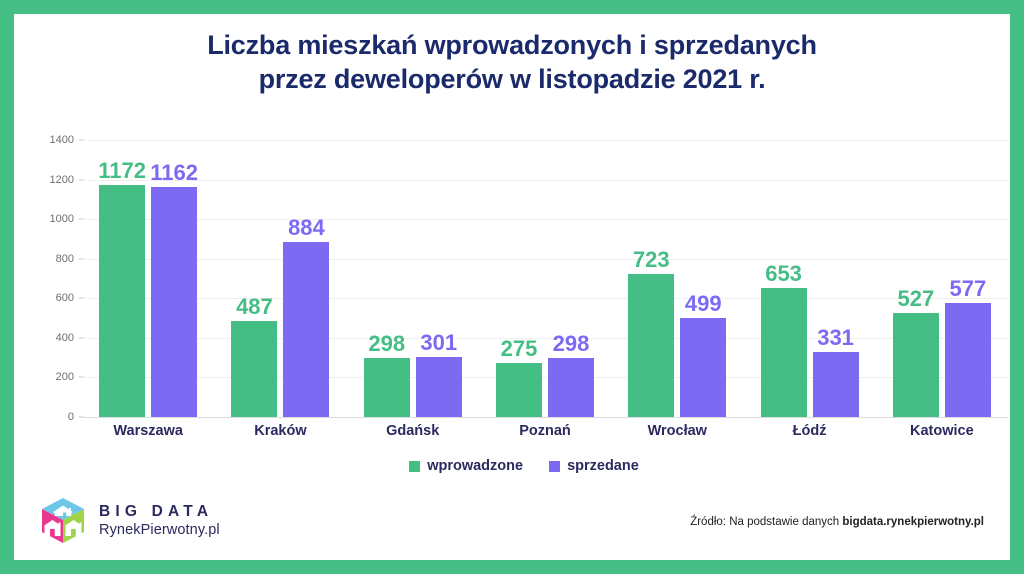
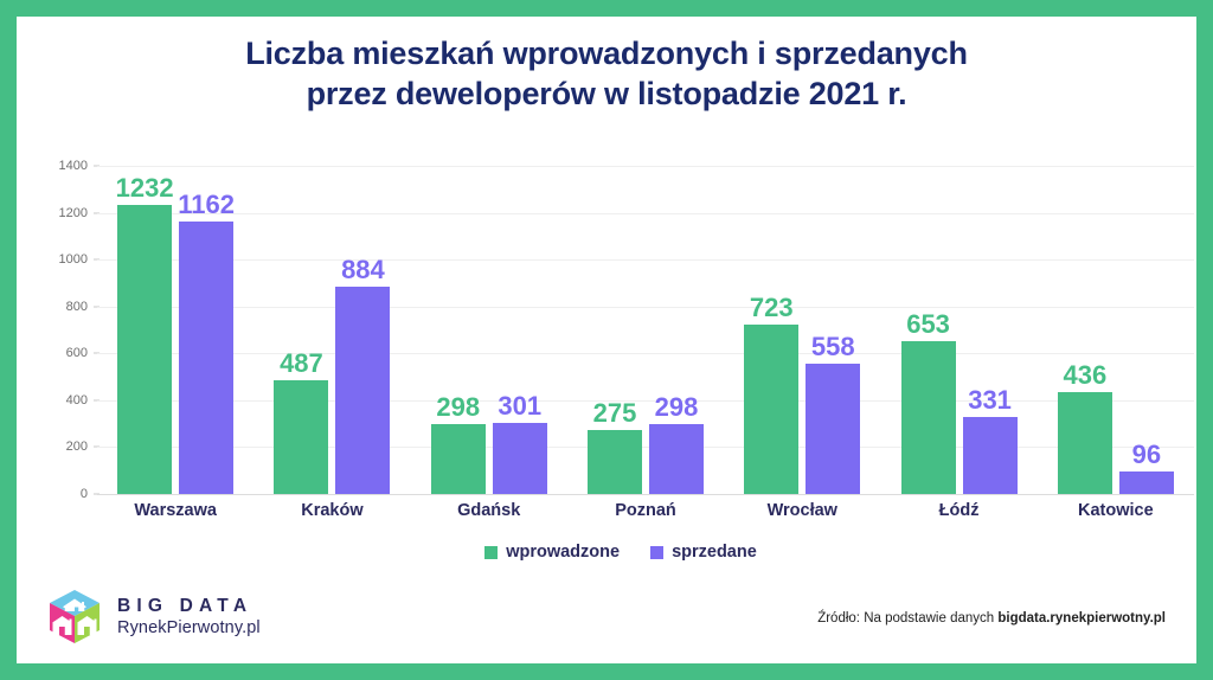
wprowadzone/Warszawa: 1172 -> 1232
sprzedane/Wrocław: 499 -> 558
wprowadzone/Katowice: 527 -> 436
sprzedane/Katowice: 577 -> 96
